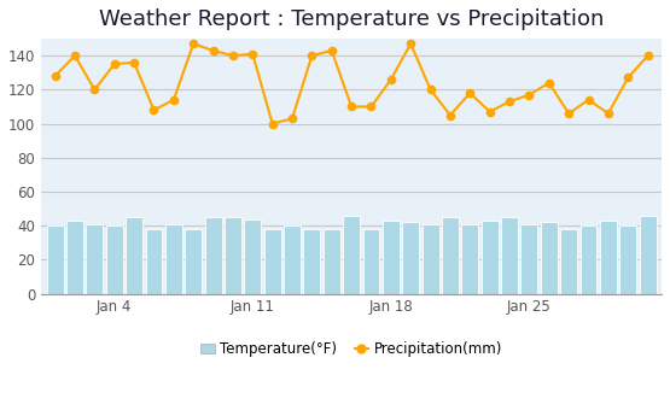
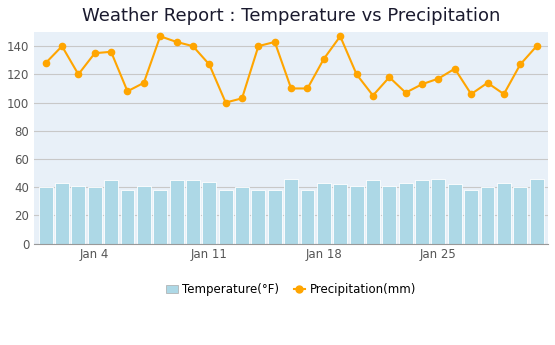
Precipitation(mm)/Jan 11: 141 -> 127
Precipitation(mm)/Jan 18: 126 -> 131
Temperature(°F)/Jan 25: 41 -> 46
